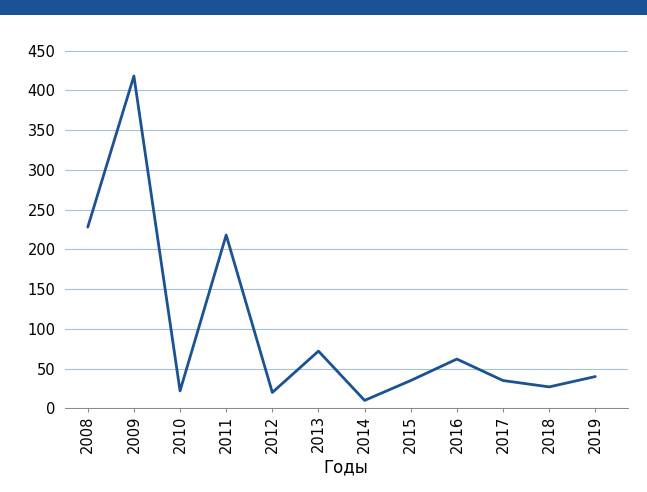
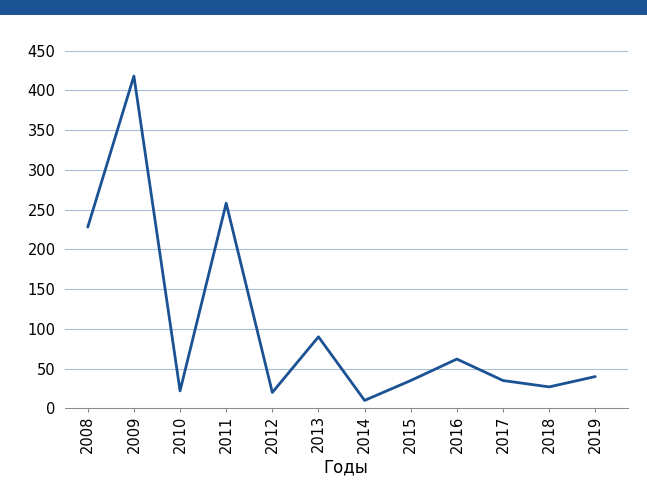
2011: 218 -> 258
2013: 72 -> 90
